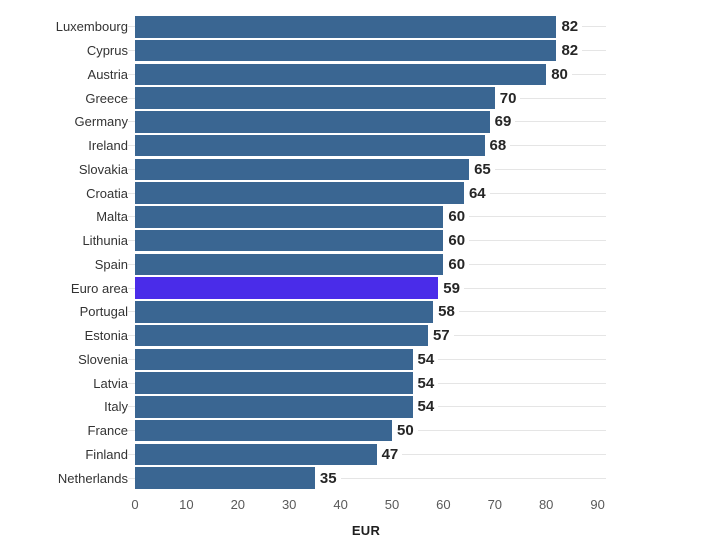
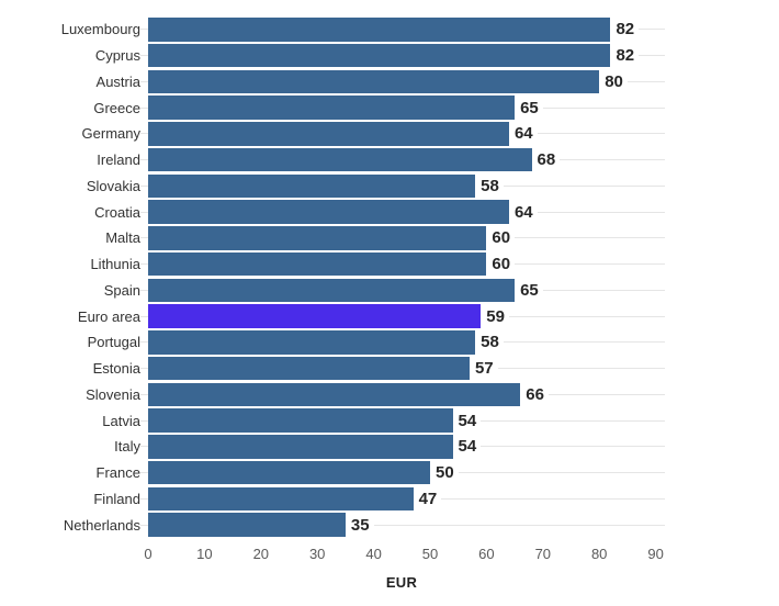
Greece: 70 -> 65
Germany: 69 -> 64
Slovakia: 65 -> 58
Spain: 60 -> 65
Slovenia: 54 -> 66
